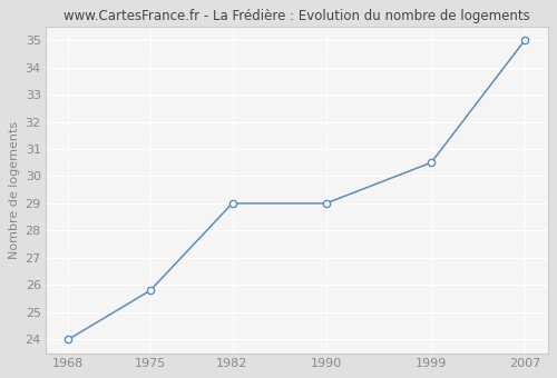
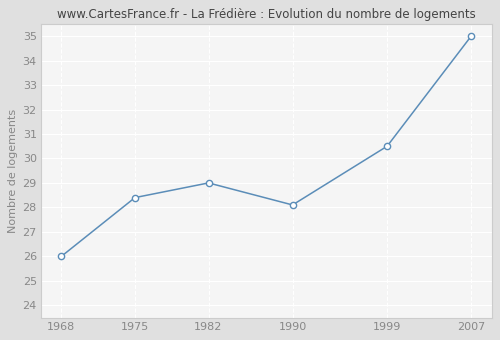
1968: 24.0 -> 26.0
1975: 25.8 -> 28.4
1990: 29.0 -> 28.1
